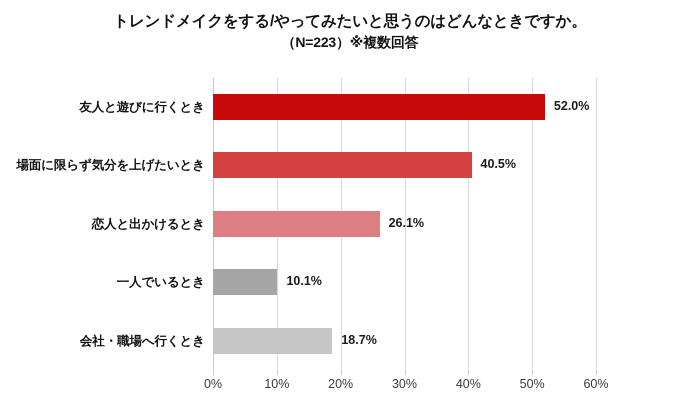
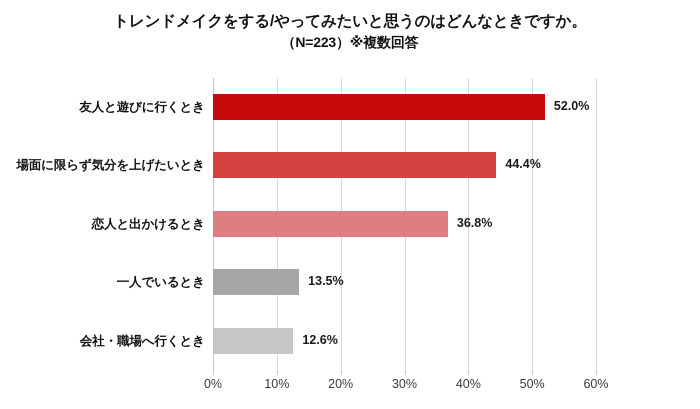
場面に限らず気分を上げたいとき: 40.5% -> 44.4%
恋人と出かけるとき: 26.1% -> 36.8%
一人でいるとき: 10.1% -> 13.5%
会社・職場へ行くとき: 18.7% -> 12.6%
